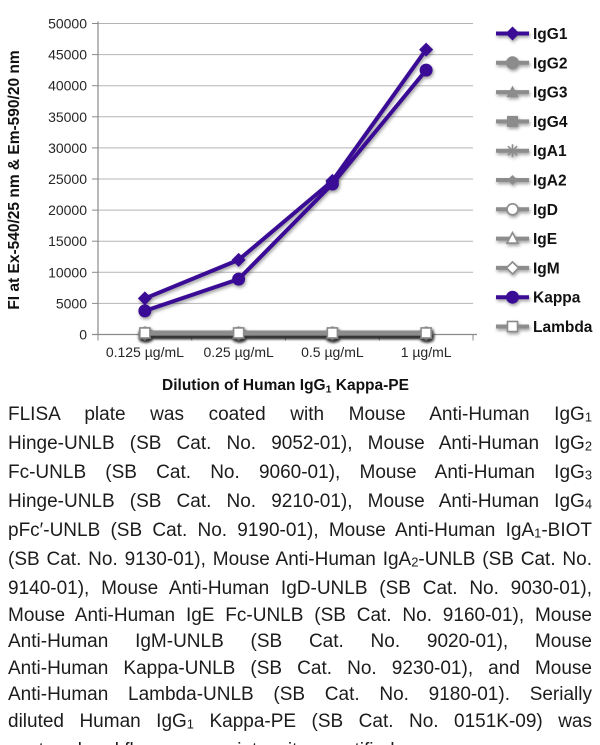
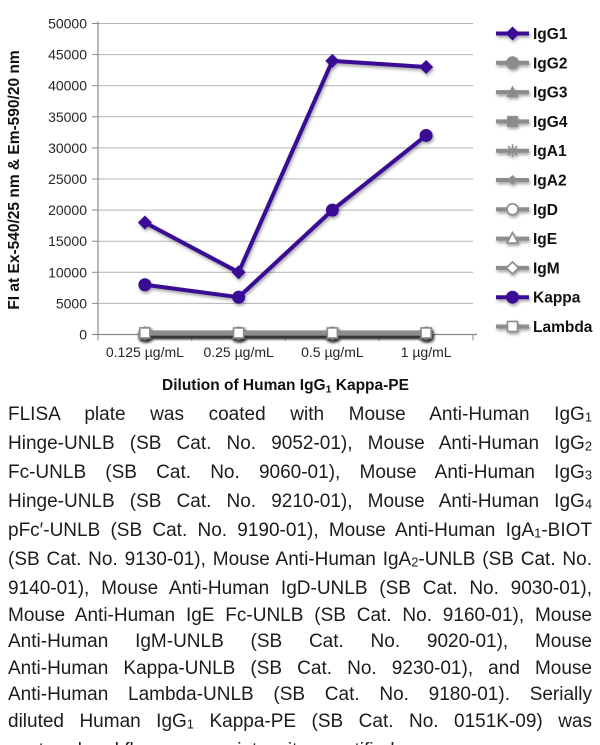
IgG1/0.125 µg/mL: 6000 -> 18000
Kappa/0.125 µg/mL: 4000 -> 8000
IgG1/0.25 µg/mL: 12000 -> 10000
Kappa/0.25 µg/mL: 9000 -> 6000
IgG1/0.5 µg/mL: 25000 -> 44000
Kappa/0.5 µg/mL: 24000 -> 20000
IgG1/1 µg/mL: 46000 -> 43000
Kappa/1 µg/mL: 42000 -> 32000
